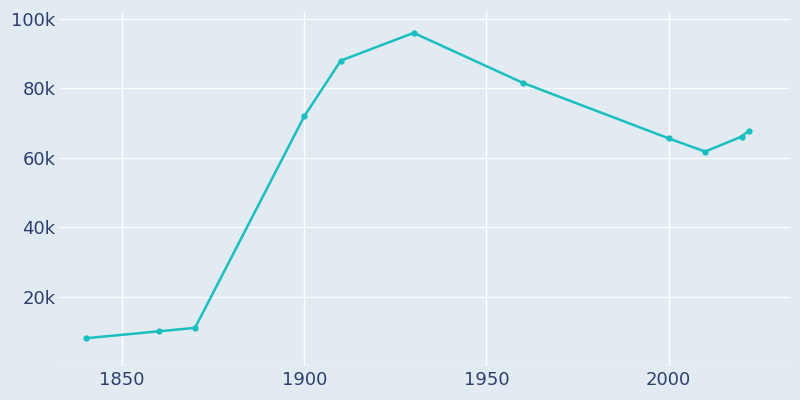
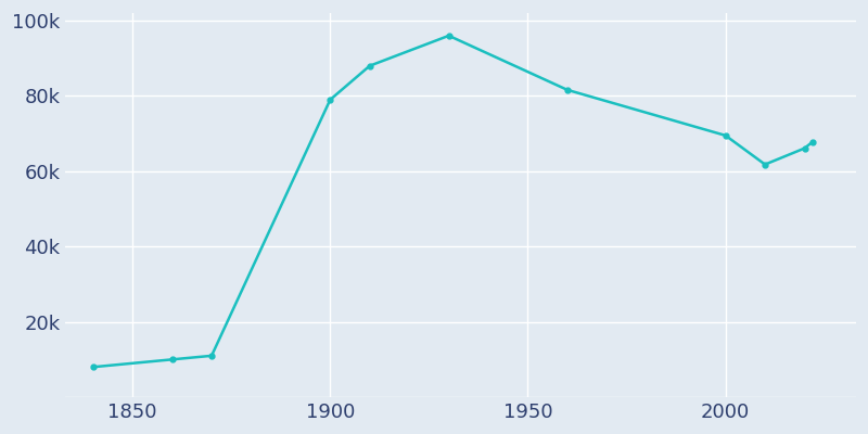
1900: 72.0k -> 79.0k
2000: 65.6k -> 69.5k
